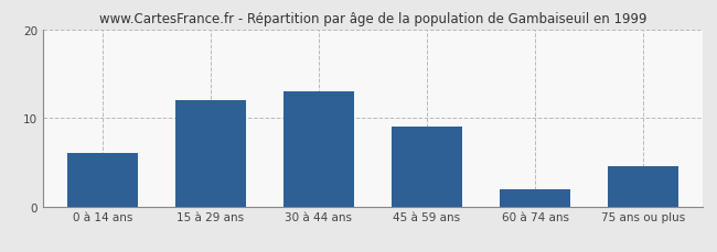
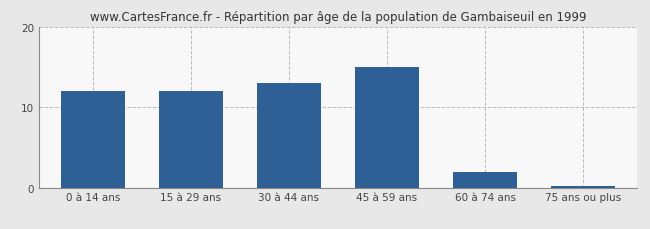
0 à 14 ans: 6.0 -> 12.0
45 à 59 ans: 9.0 -> 15.0
75 ans ou plus: 4.6 -> 0.2
